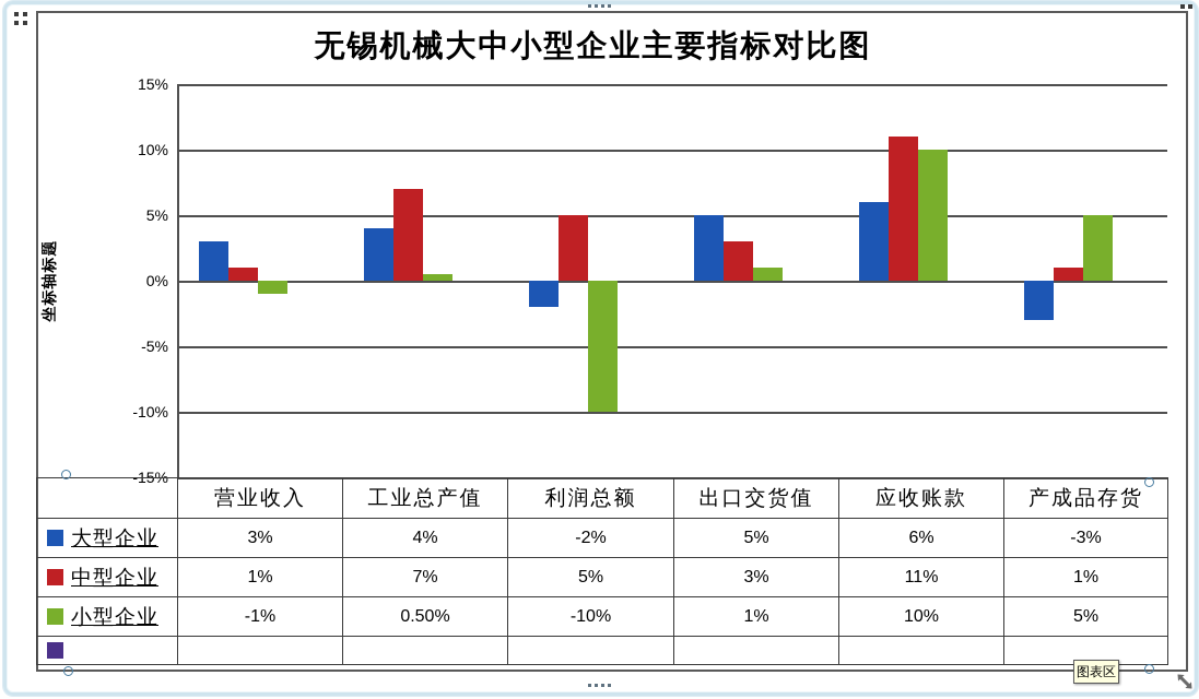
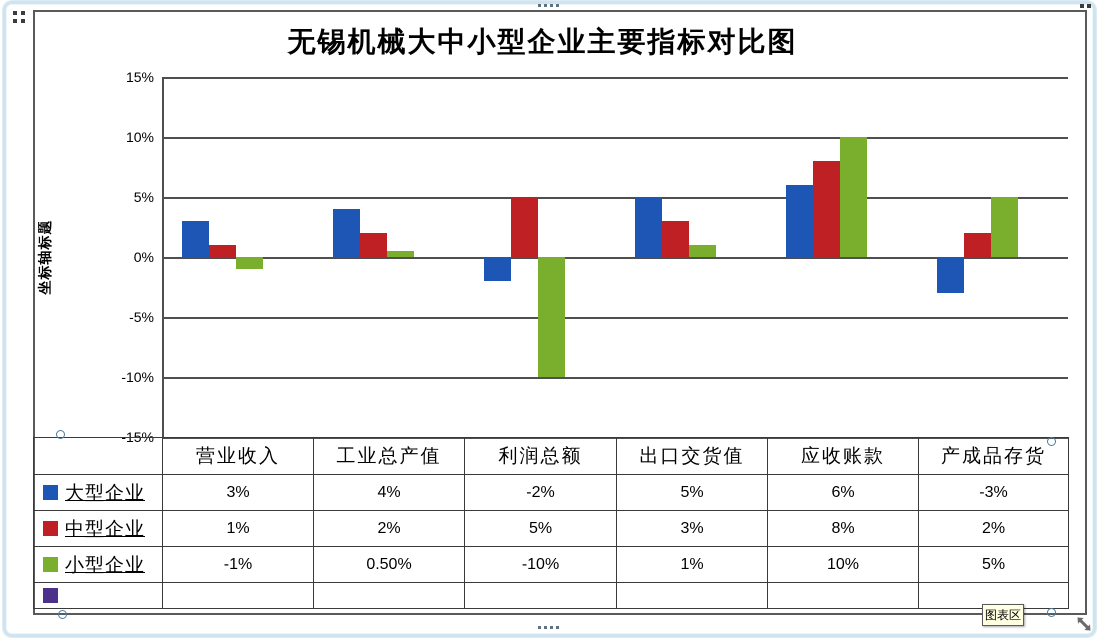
中型企业/工业总产值: 7% -> 2%
中型企业/应收账款: 11% -> 8%
中型企业/产成品存货: 1% -> 2%
